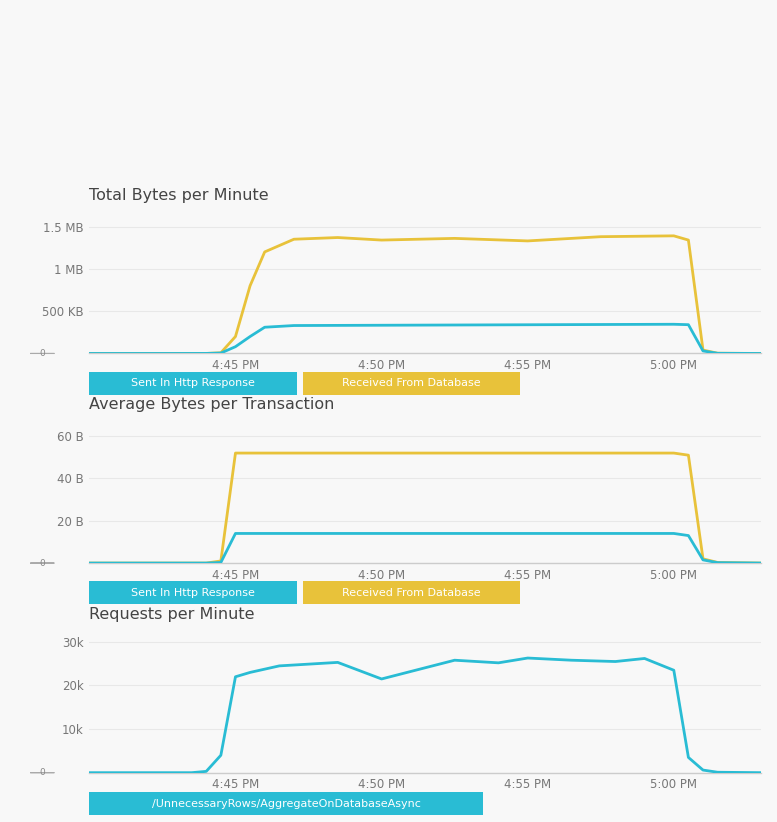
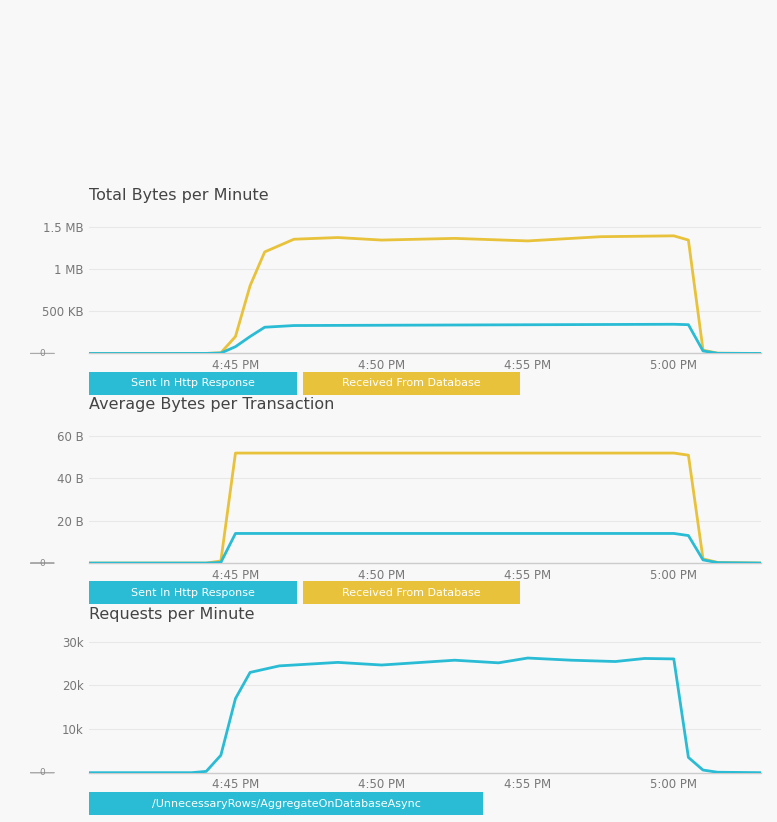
Requests per Minute/4:45 PM: 22.0k -> 17.0k
Requests per Minute/4:50 PM: 21.5k -> 24.7k
Requests per Minute/5:00 PM: 23.5k -> 26.1k
